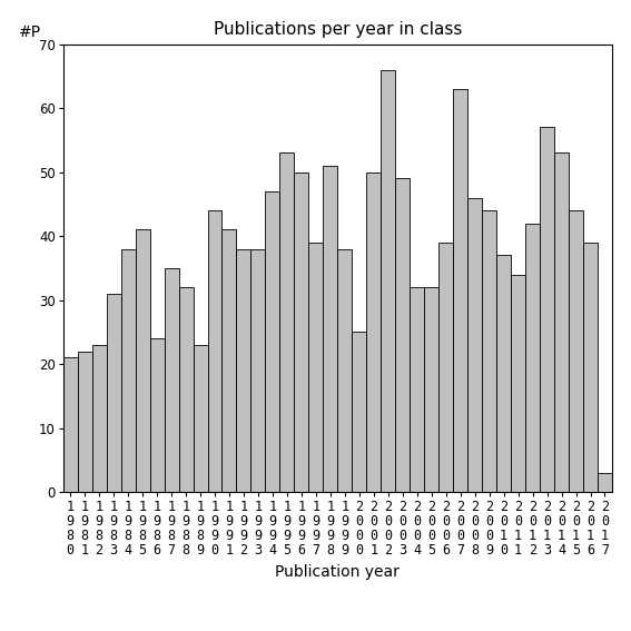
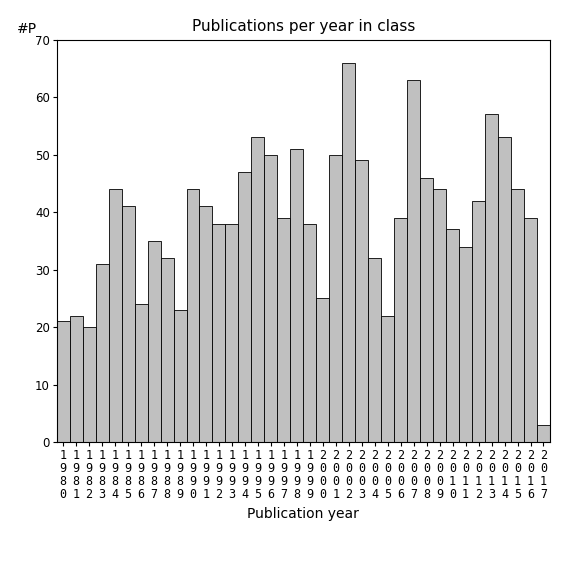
1 9 8 2: 23 -> 20
1 9 8 4: 38 -> 44
2 0 0 5: 32 -> 22
